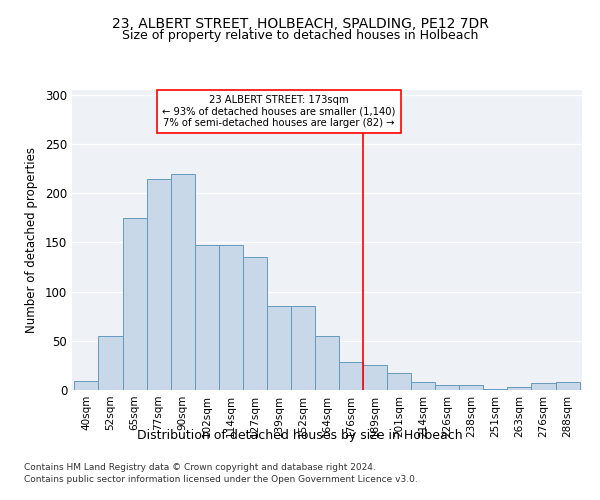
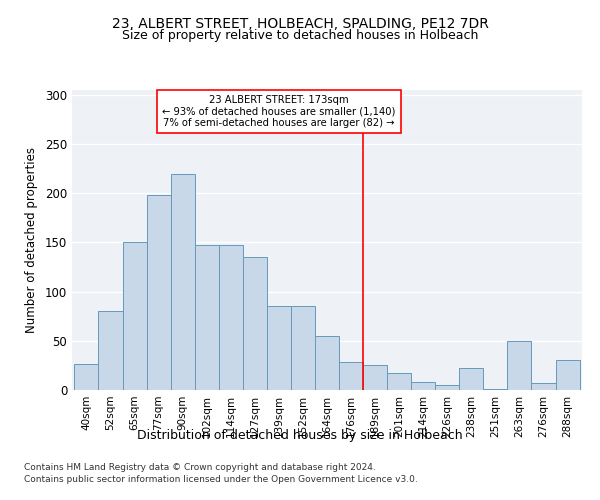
40sqm: 9 -> 26
52sqm: 55 -> 80
65sqm: 175 -> 150
77sqm: 215 -> 198
238sqm: 5 -> 22
263sqm: 3 -> 50
288sqm: 8 -> 30
